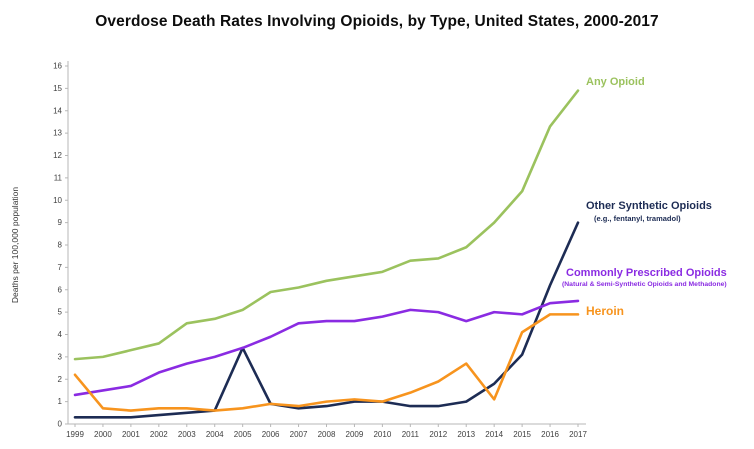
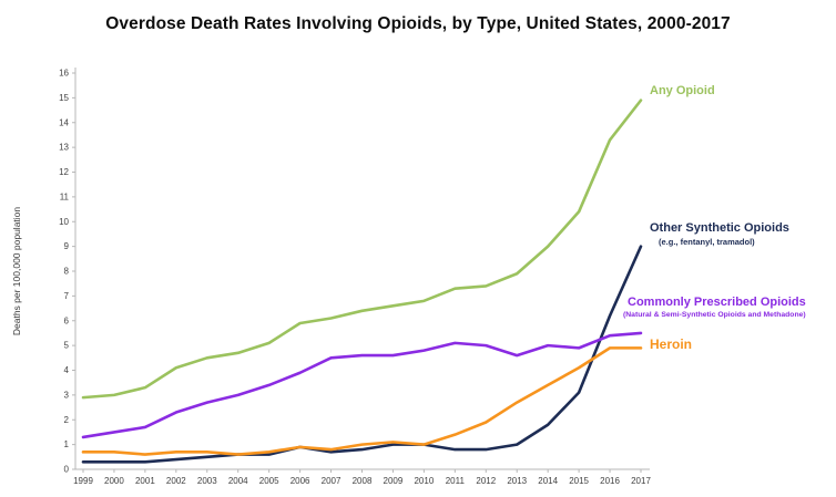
Heroin/1999: 2.2 -> 0.7
Any Opioid/2002: 3.6 -> 4.1
Other Synthetic Opioids/2005: 3.4 -> 0.6
Heroin/2014: 1.1 -> 3.4
